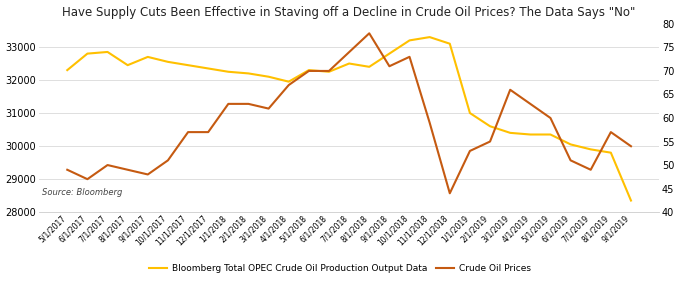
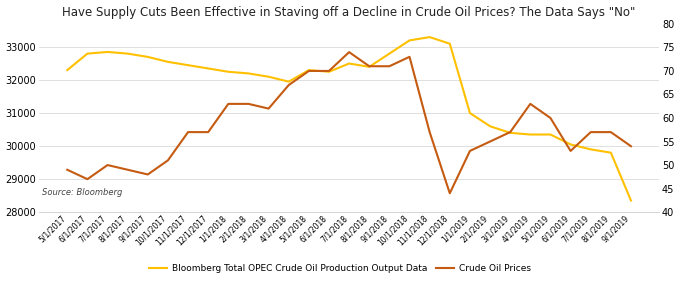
Bloomberg Total OPEC Crude Oil Production Output Data/8/1/2017: 32450 -> 32800
Crude Oil Prices/8/1/2018: 78 -> 71
Crude Oil Prices/11/1/2018: 59 -> 57
Crude Oil Prices/3/1/2019: 66 -> 57
Crude Oil Prices/6/1/2019: 51 -> 53
Crude Oil Prices/7/1/2019: 49 -> 57
